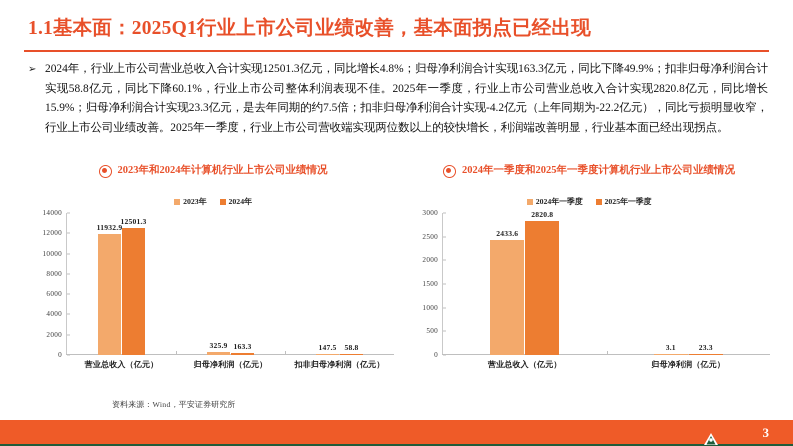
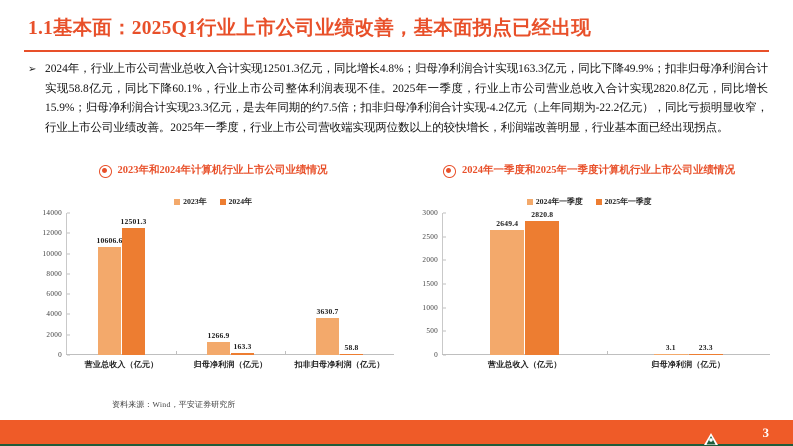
2023年和2024年计算机行业上市公司业绩情况/2023年/营业总收入（亿元）: 11932.9 -> 10606.6
2023年和2024年计算机行业上市公司业绩情况/2023年/归母净利润（亿元）: 325.9 -> 1266.9
2023年和2024年计算机行业上市公司业绩情况/2023年/扣非归母净利润（亿元）: 147.5 -> 3630.7
2024年一季度和2025年一季度计算机行业上市公司业绩情况/2024年一季度/营业总收入（亿元）: 2433.6 -> 2649.4
